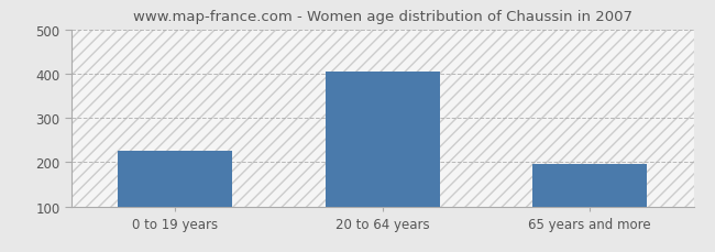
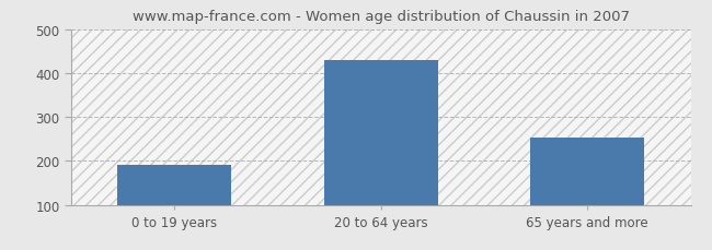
0 to 19 years: 225 -> 190
20 to 64 years: 405 -> 430
65 years and more: 195 -> 252
